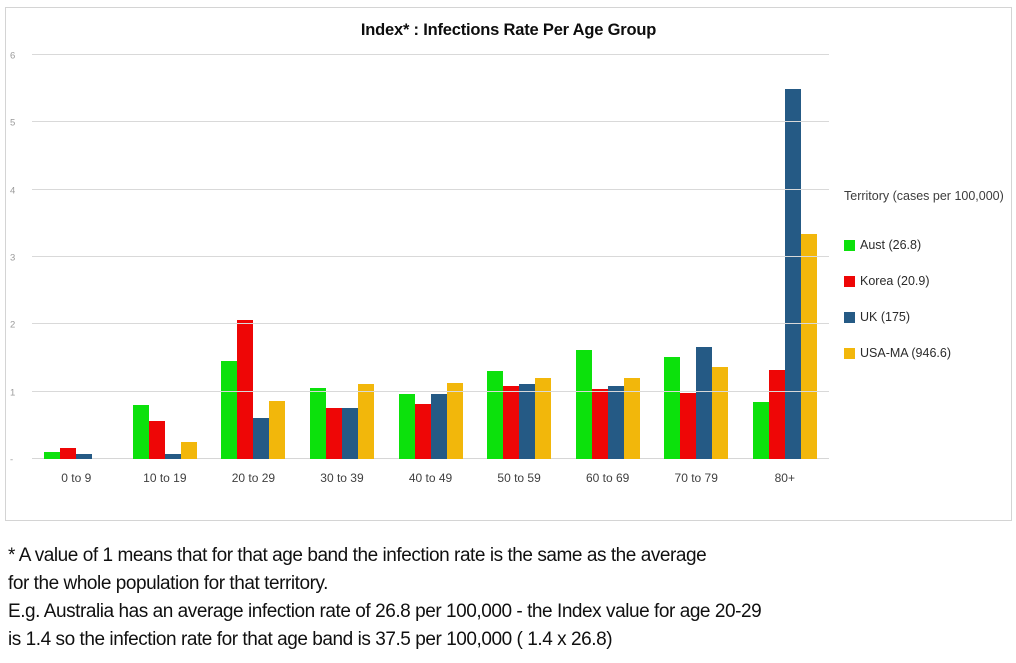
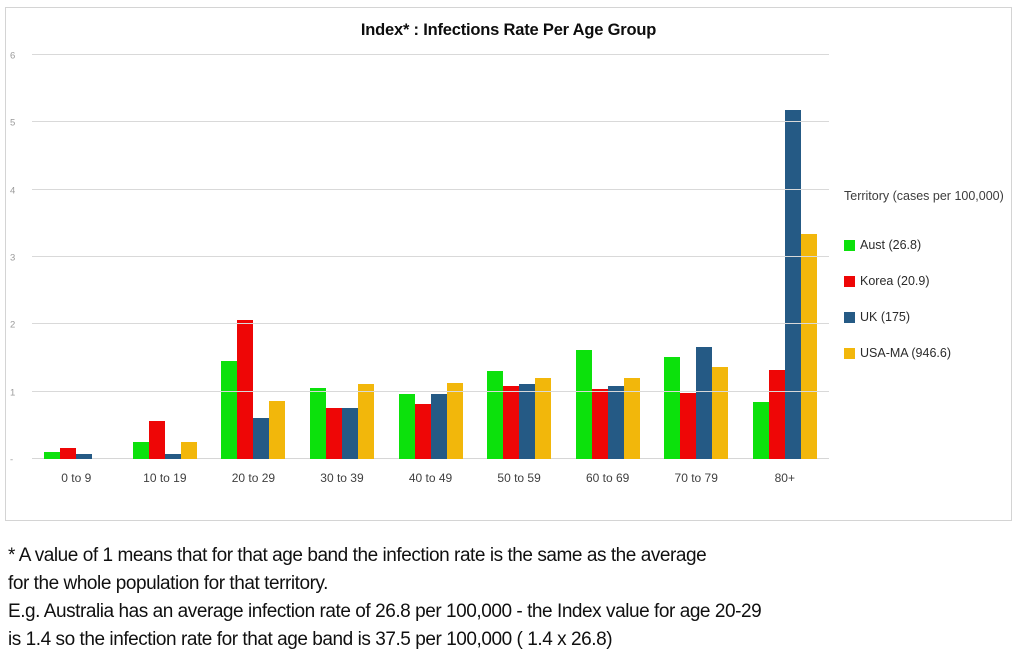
Aust (26.8)/10 to 19: 0.8 -> 0.2
UK (175)/80+: 5.5 -> 5.2
